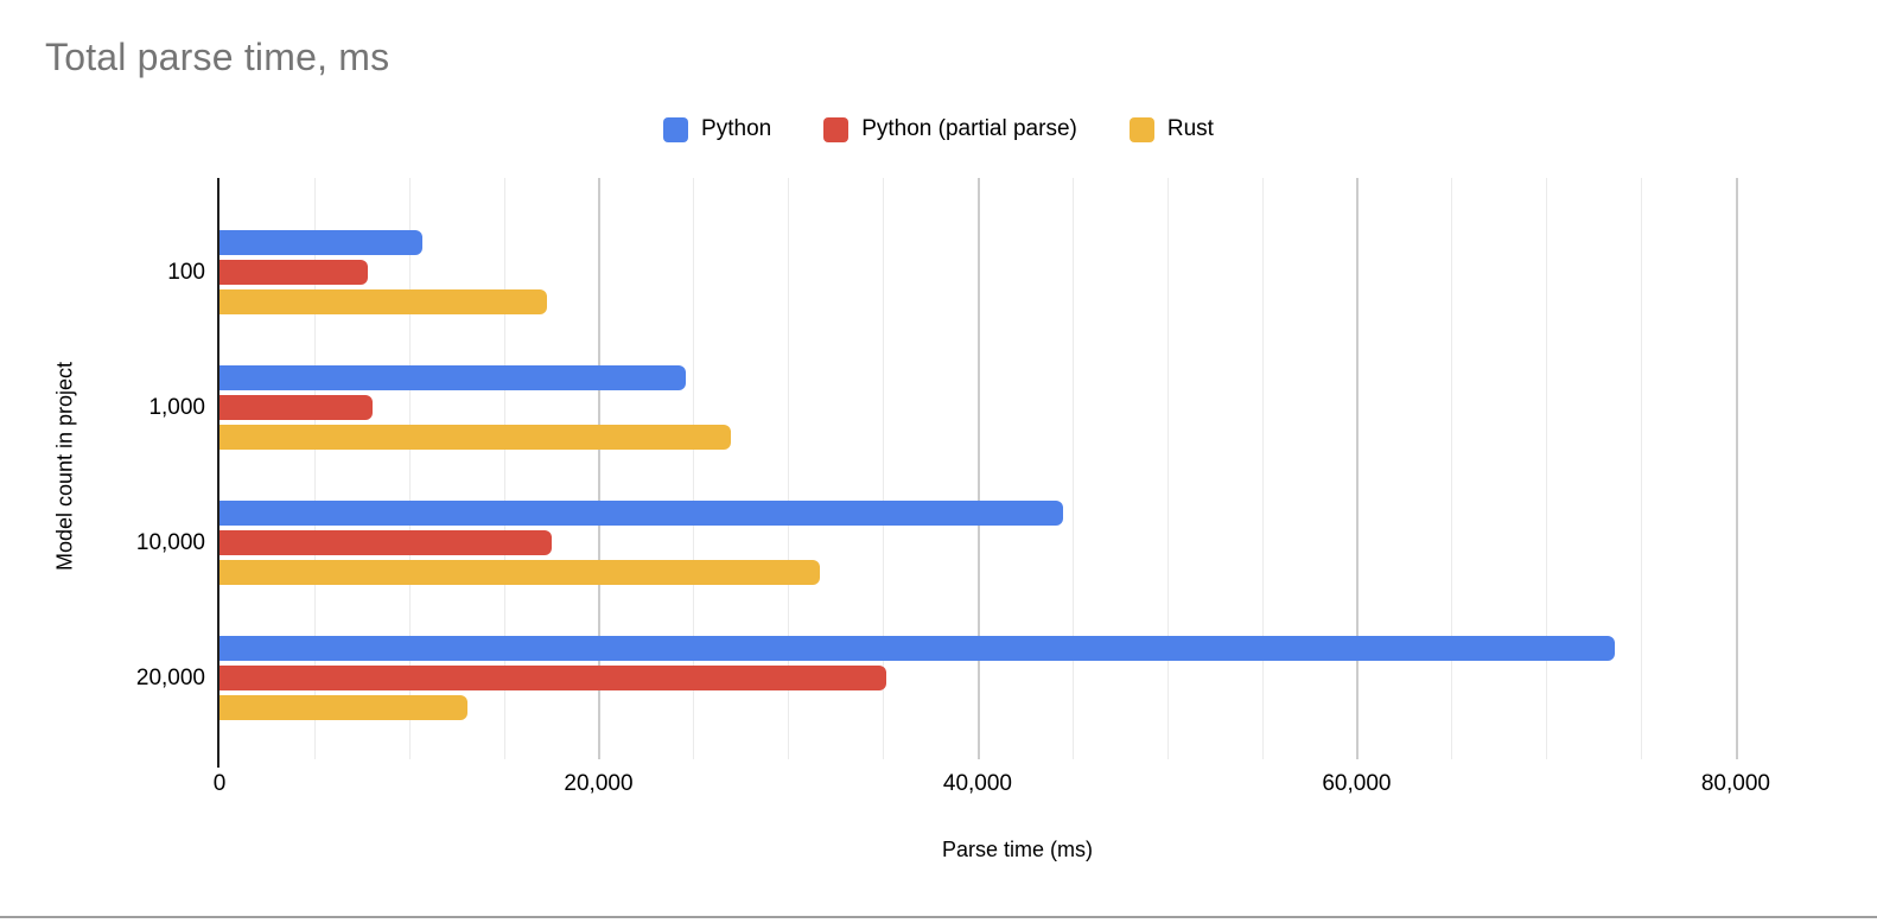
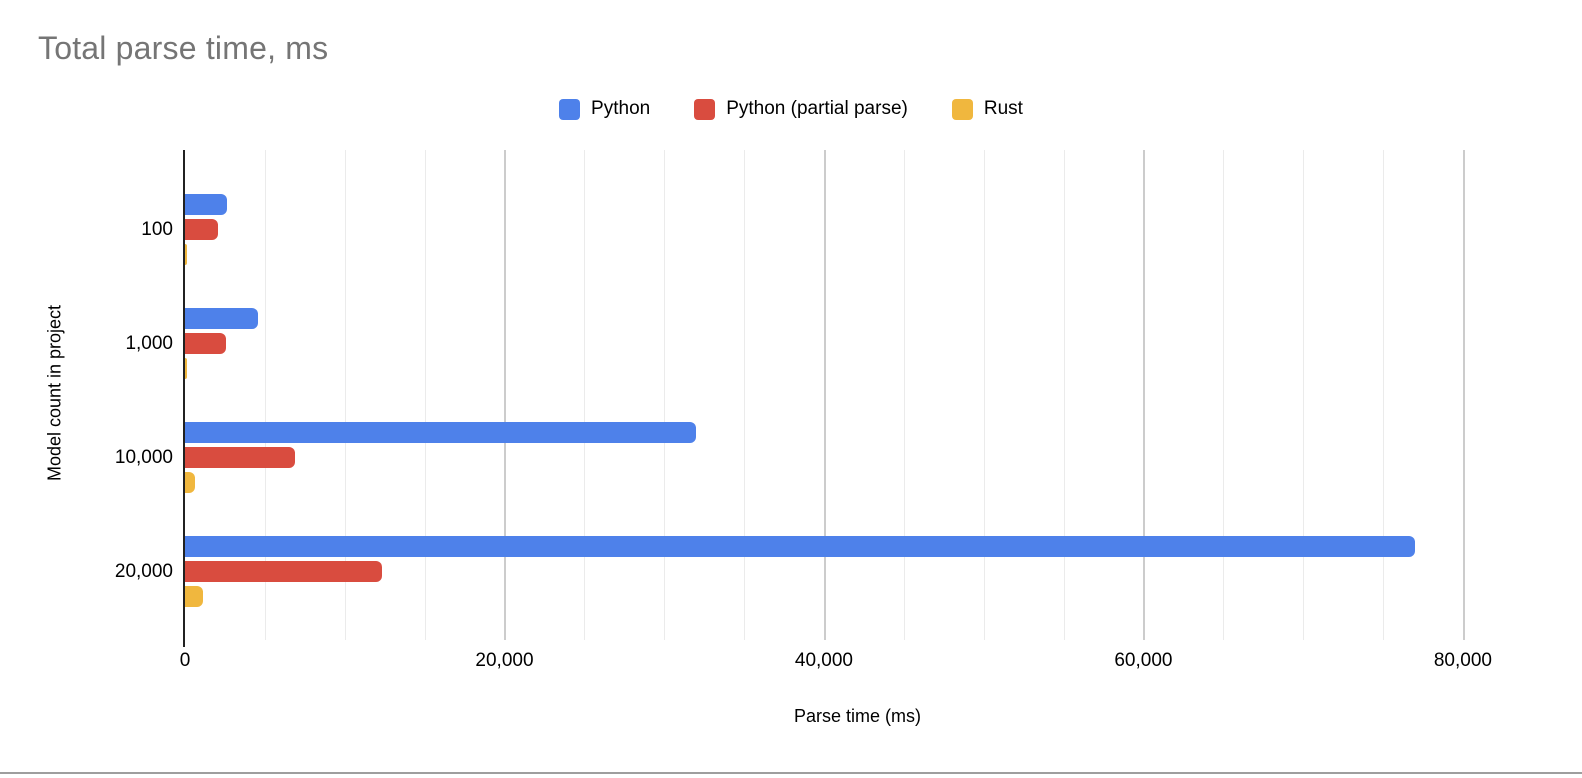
Python/100: 10700 -> 2600
Python (partial parse)/100: 7800 -> 2000
Rust/100: 17300 -> 100
Python/1,000: 24600 -> 4600
Python (partial parse)/1,000: 8100 -> 2600
Rust/1,000: 27000 -> 100
Python/10,000: 44500 -> 32000
Python (partial parse)/10,000: 17500 -> 6900
Rust/10,000: 31700 -> 600
Python/20,000: 73600 -> 77000
Python (partial parse)/20,000: 35200 -> 12400
Rust/20,000: 13100 -> 1100
